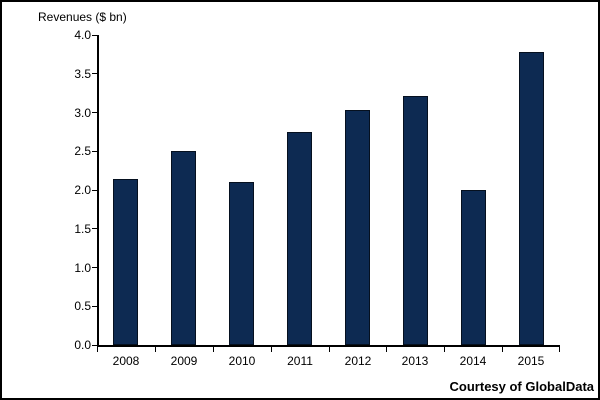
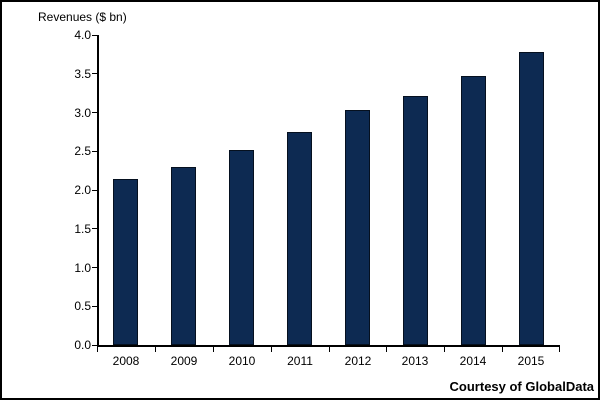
2009: 2.5 -> 2.3
2010: 2.1 -> 2.5
2014: 2.0 -> 3.5
